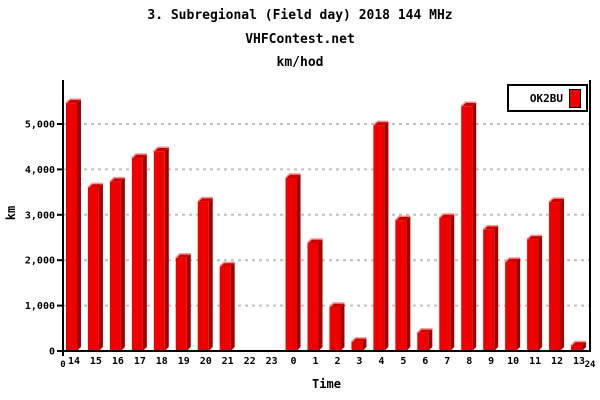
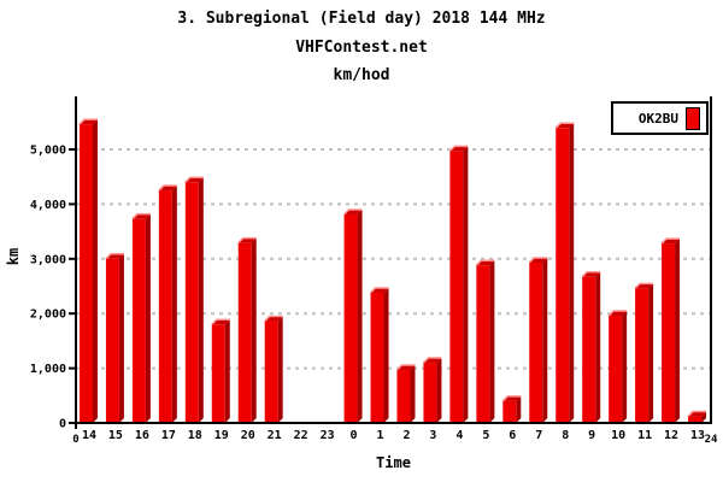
15: 3600 -> 3000
19: 2000 -> 1800
3: 200 -> 1100
